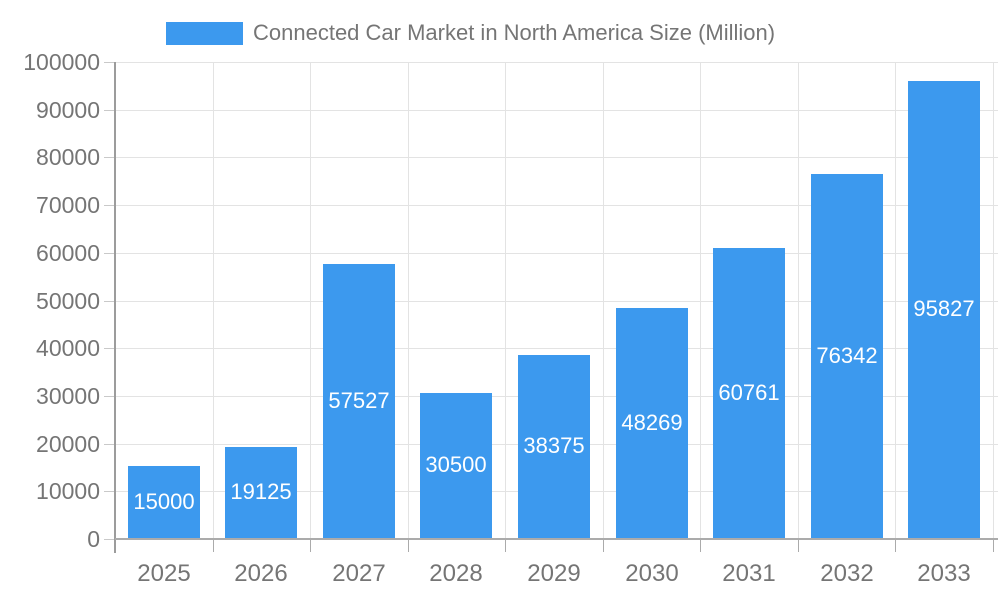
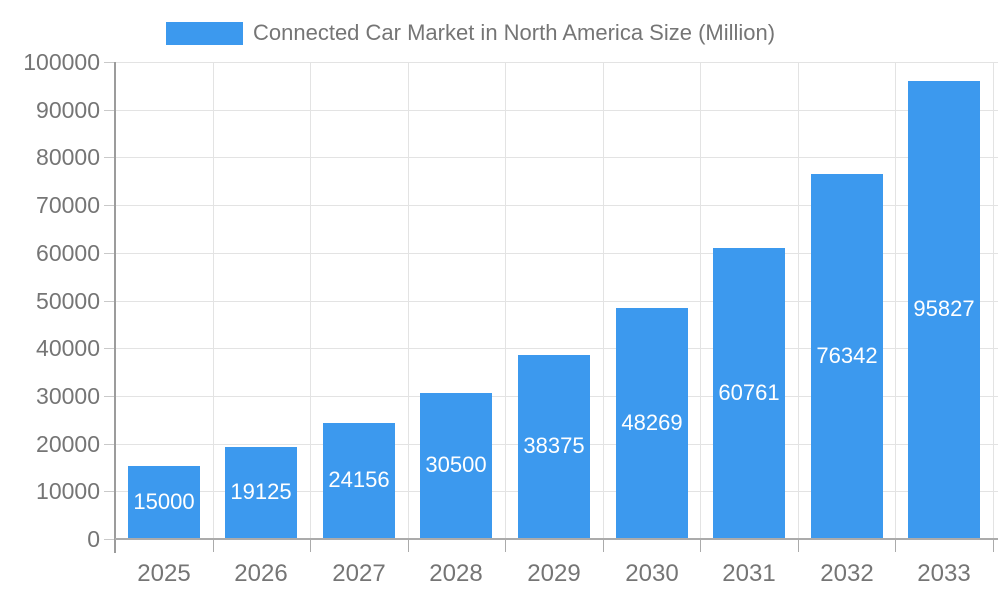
2027: 57527 -> 24156
